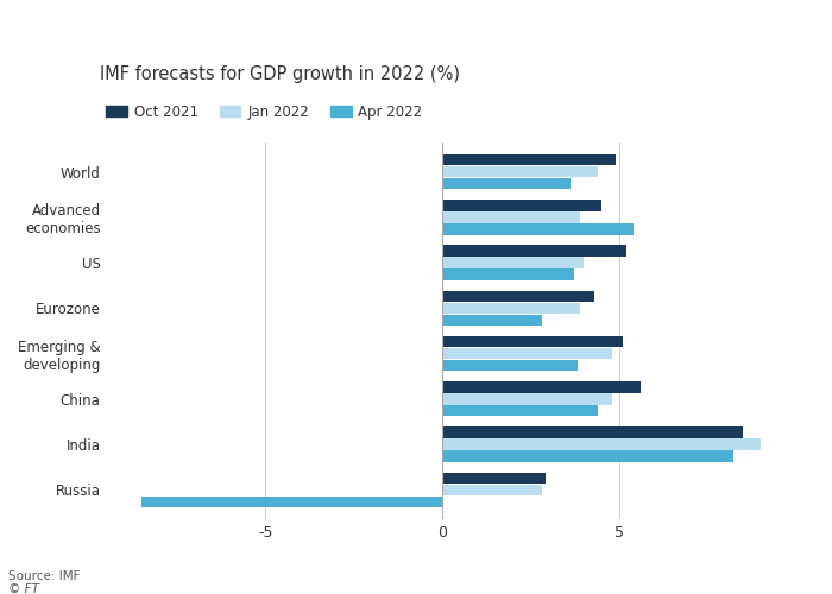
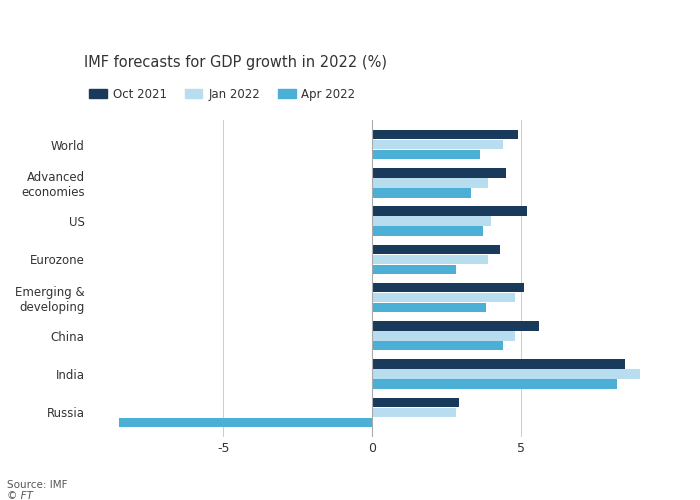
Apr 2022/Advanced economies: 5.4 -> 3.3
